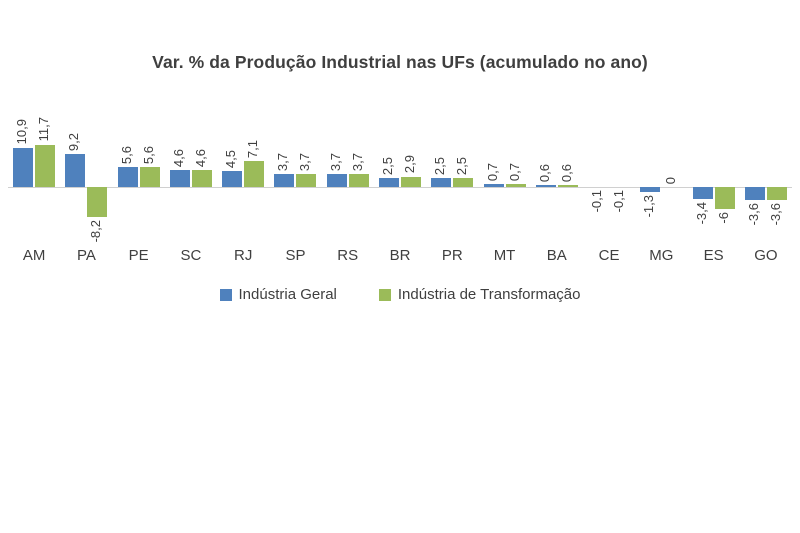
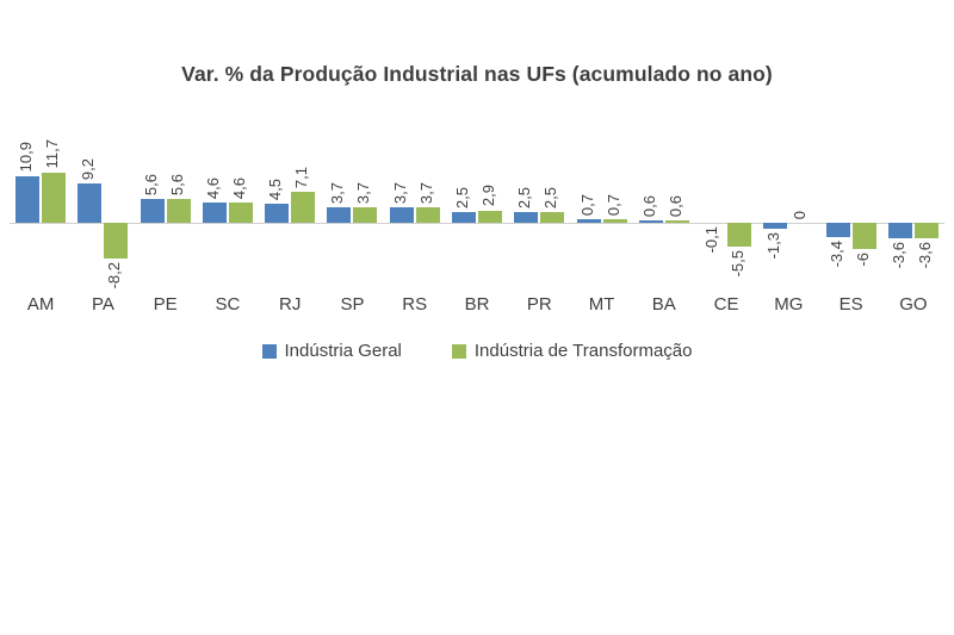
Indústria de Transformação/CE: -0,1 -> -5,5
